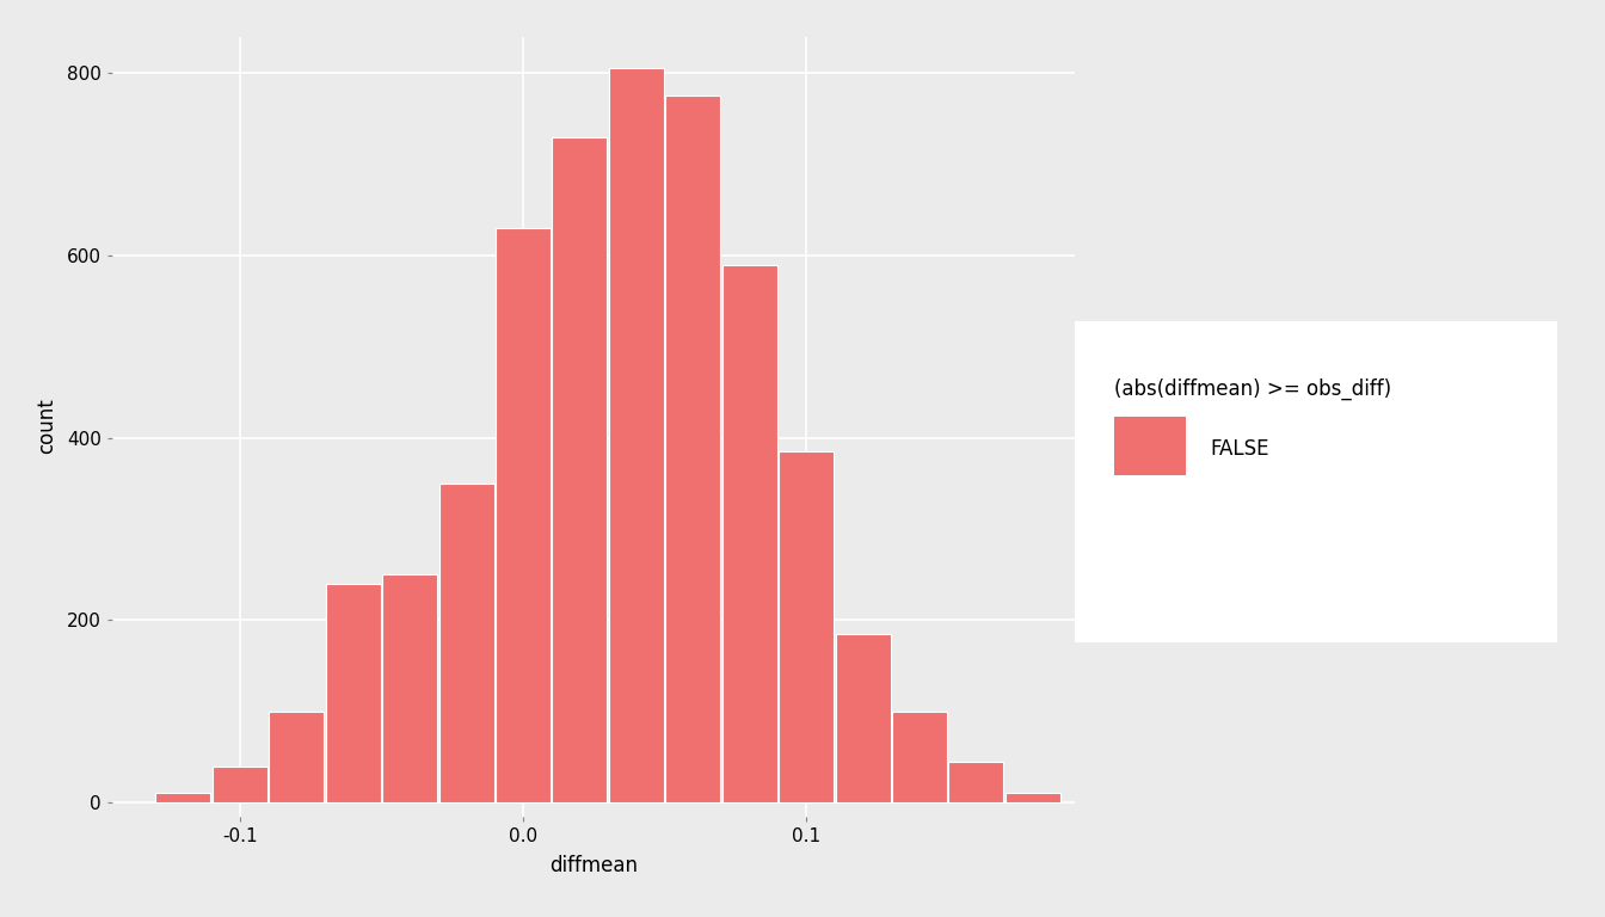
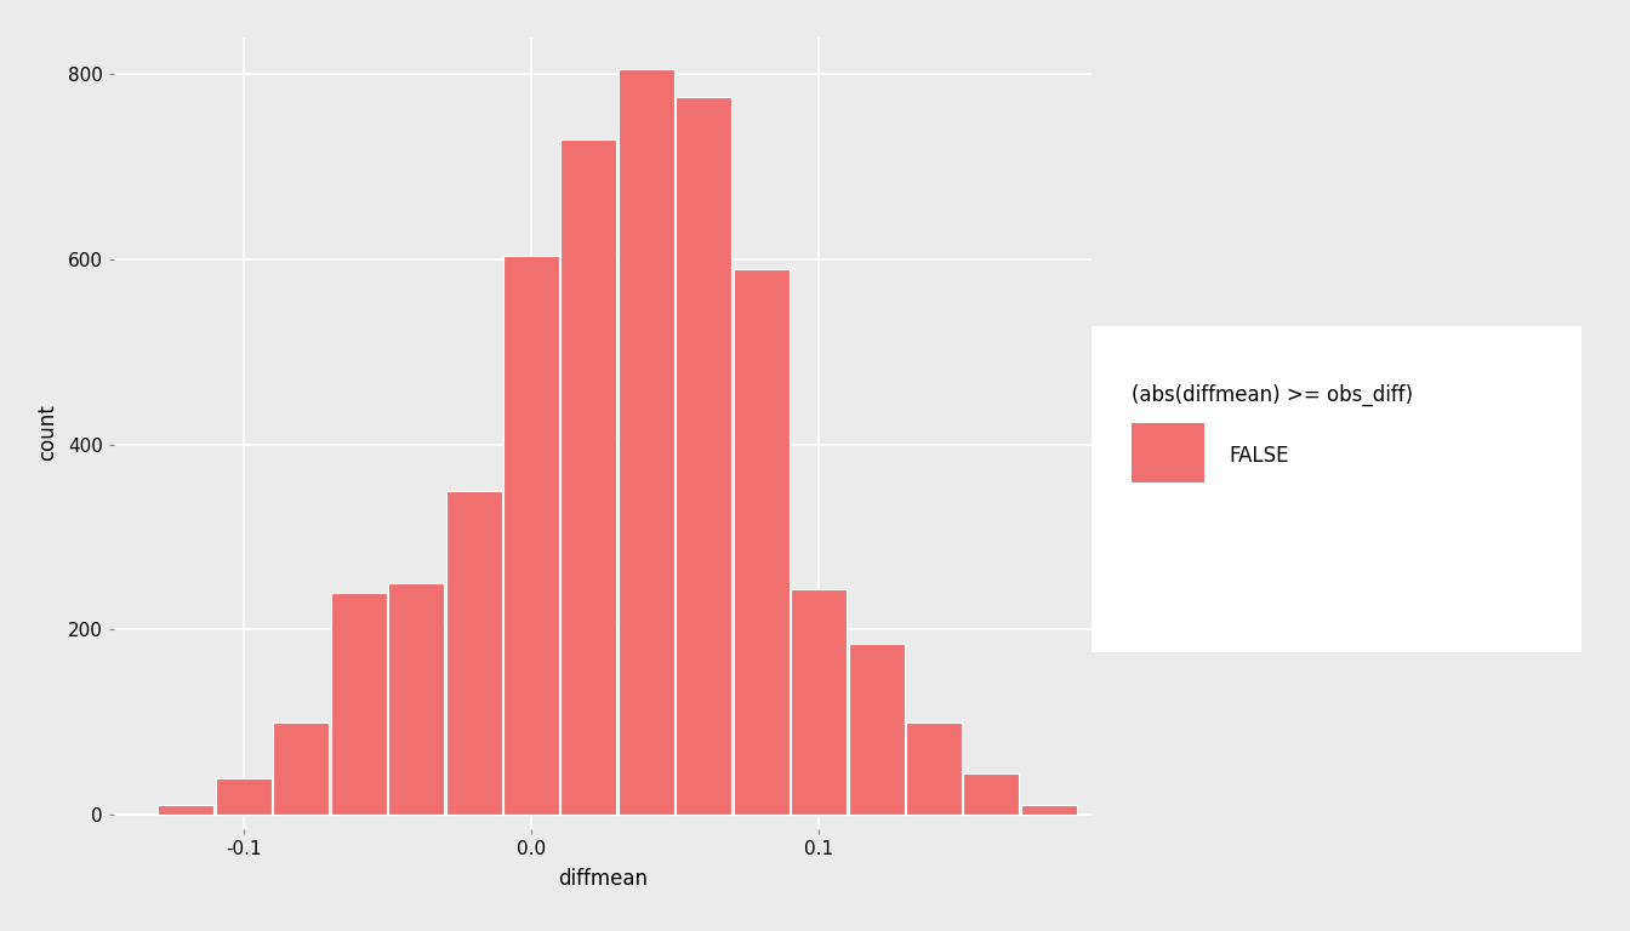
0.0: 630 -> 604
0.1: 385 -> 244
